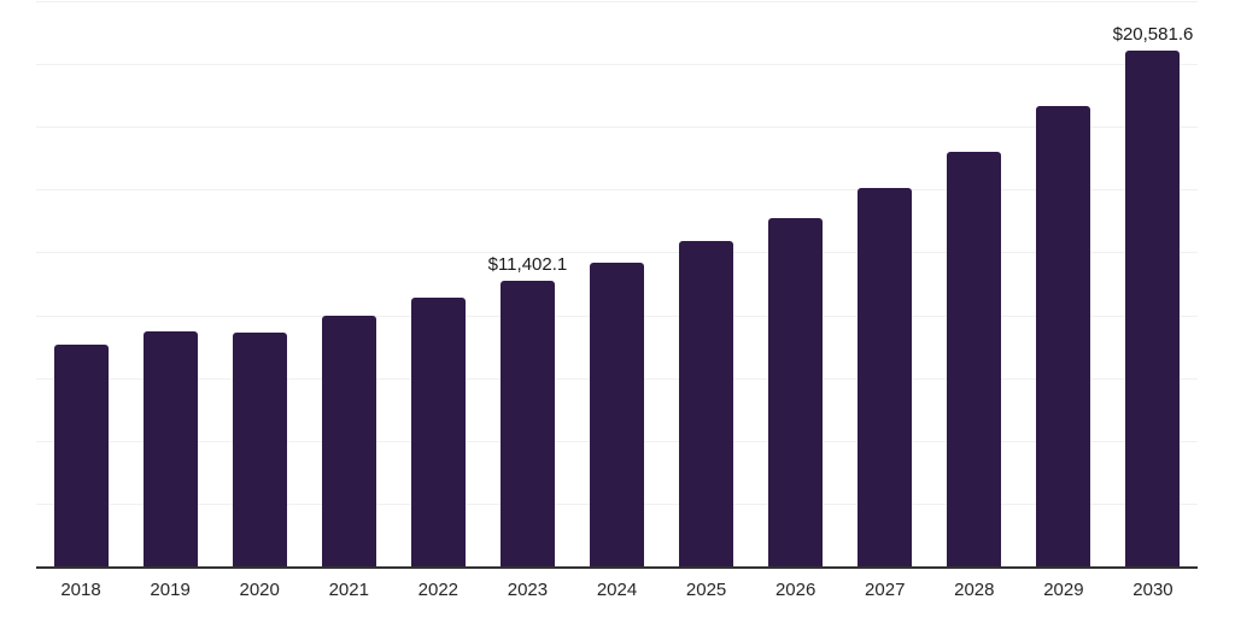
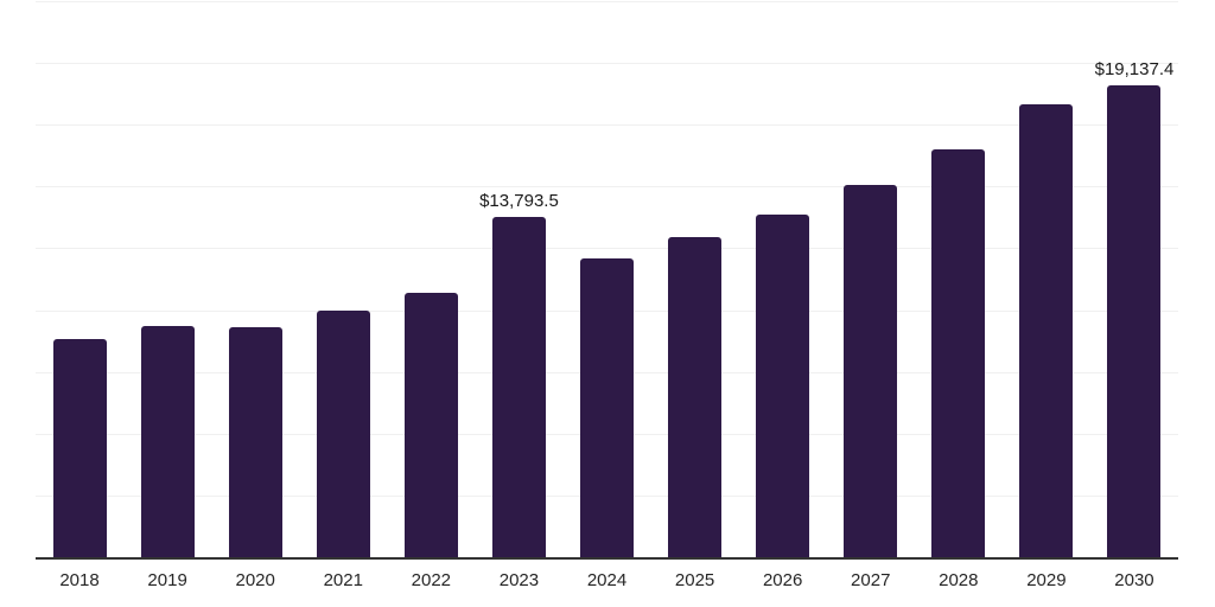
2023: $11,402.1 -> $13,793.5
2030: $20,581.6 -> $19,137.4
